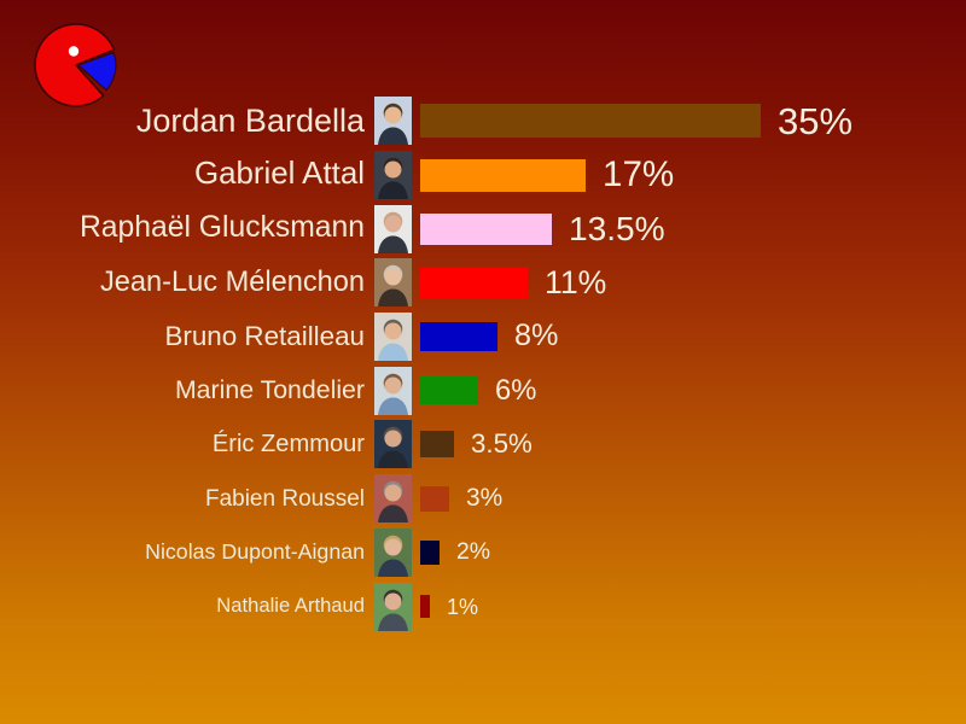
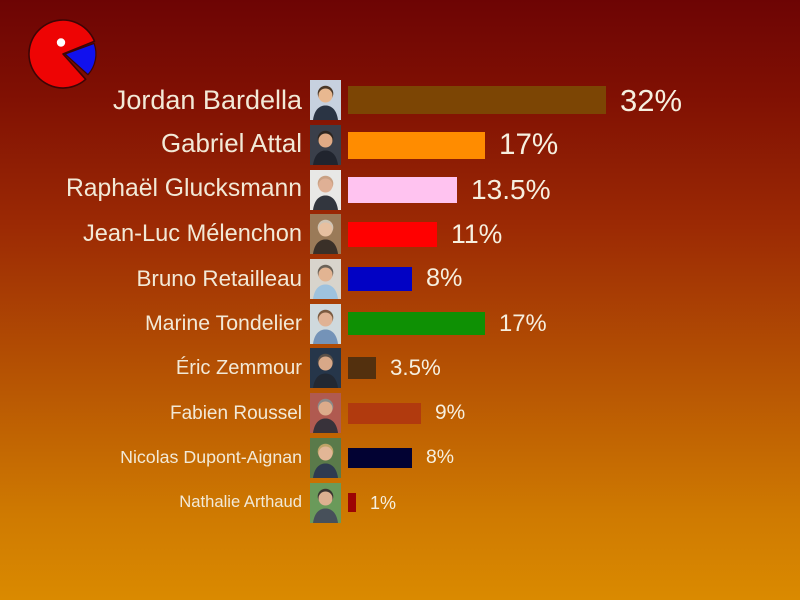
Jordan Bardella: 35% -> 32%
Marine Tondelier: 6% -> 17%
Fabien Roussel: 3% -> 9%
Nicolas Dupont-Aignan: 2% -> 8%
